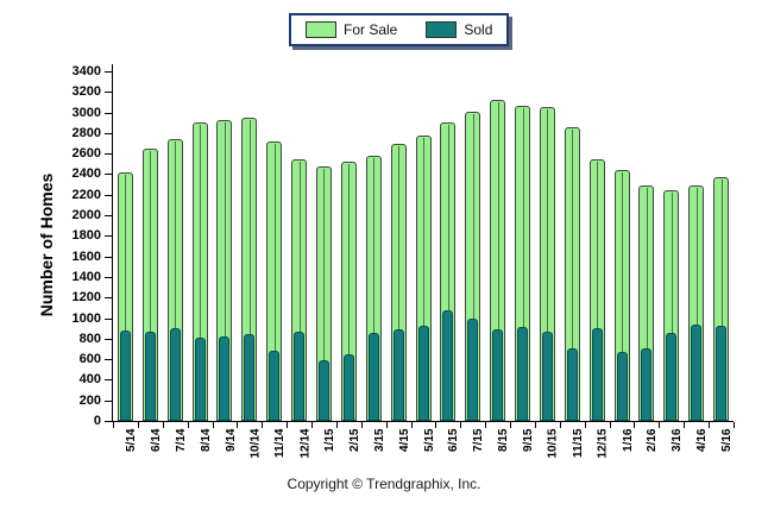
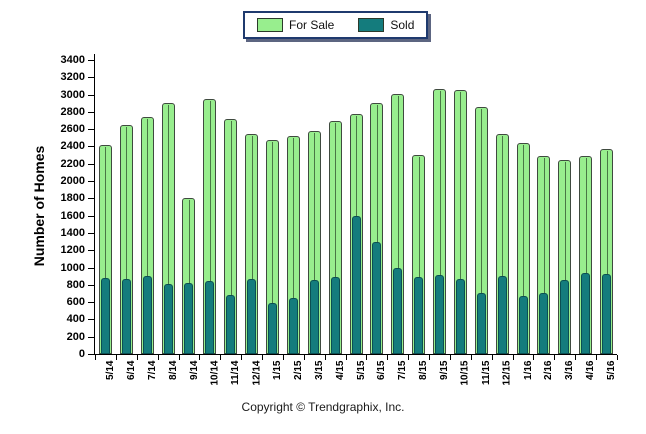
For Sale/9/14: 2900 -> 1800
Sold/5/15: 900 -> 1600
Sold/6/15: 1100 -> 1300
For Sale/8/15: 3100 -> 2300
